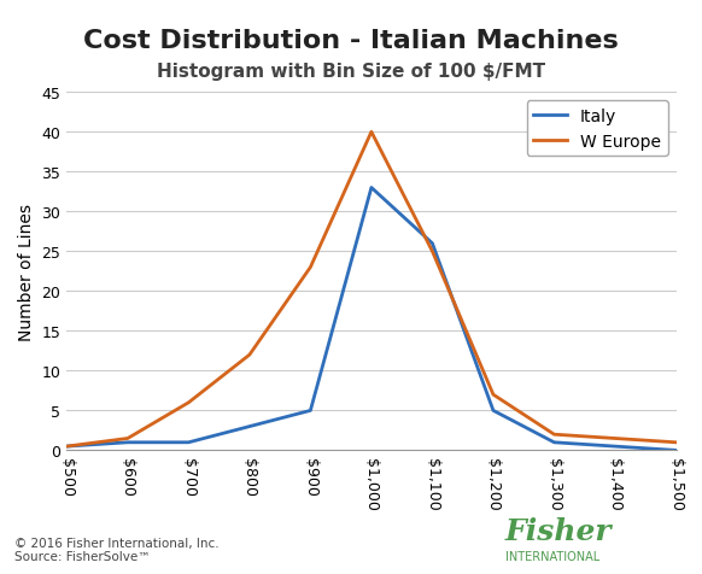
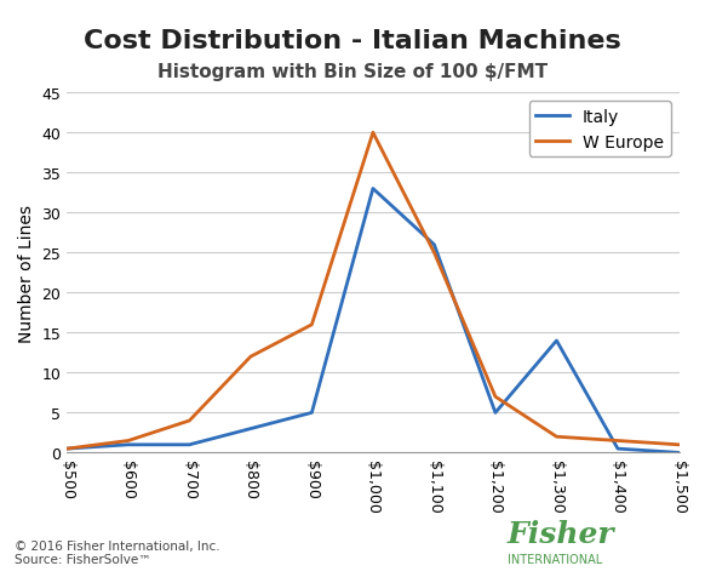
W Europe/$700: 6.0 -> 4.0
W Europe/$900: 23.0 -> 16.0
Italy/$1,300: 1.0 -> 14.0
